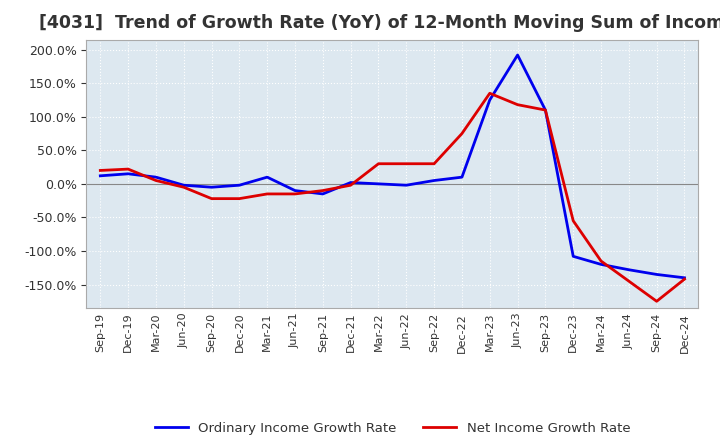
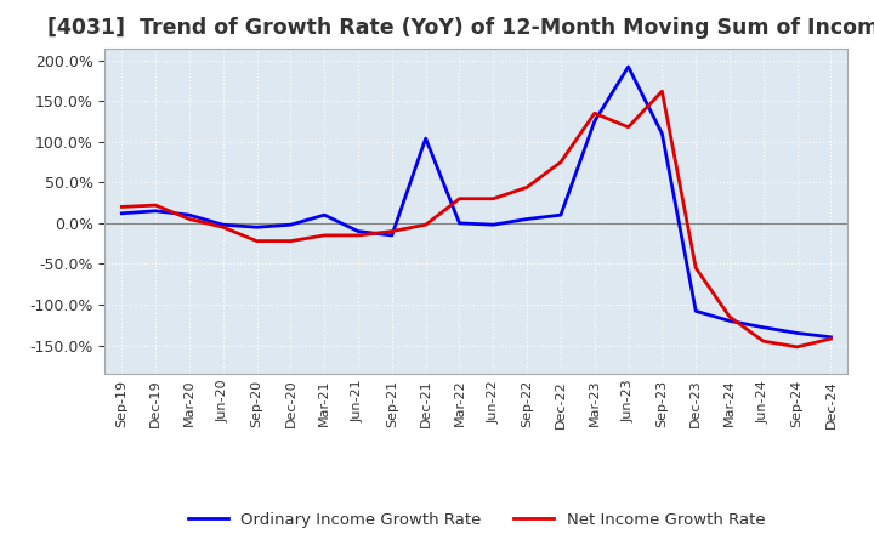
Ordinary Income Growth Rate/Dec-21: 2% -> 104%
Net Income Growth Rate/Sep-22: 30% -> 44%
Net Income Growth Rate/Sep-23: 110% -> 162%
Net Income Growth Rate/Sep-24: -175% -> -152%
